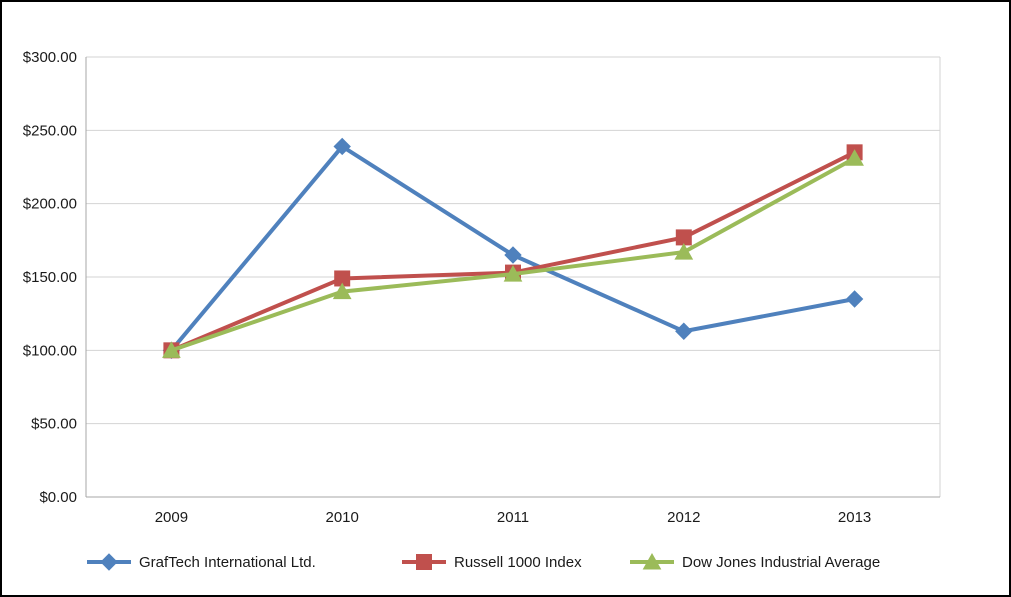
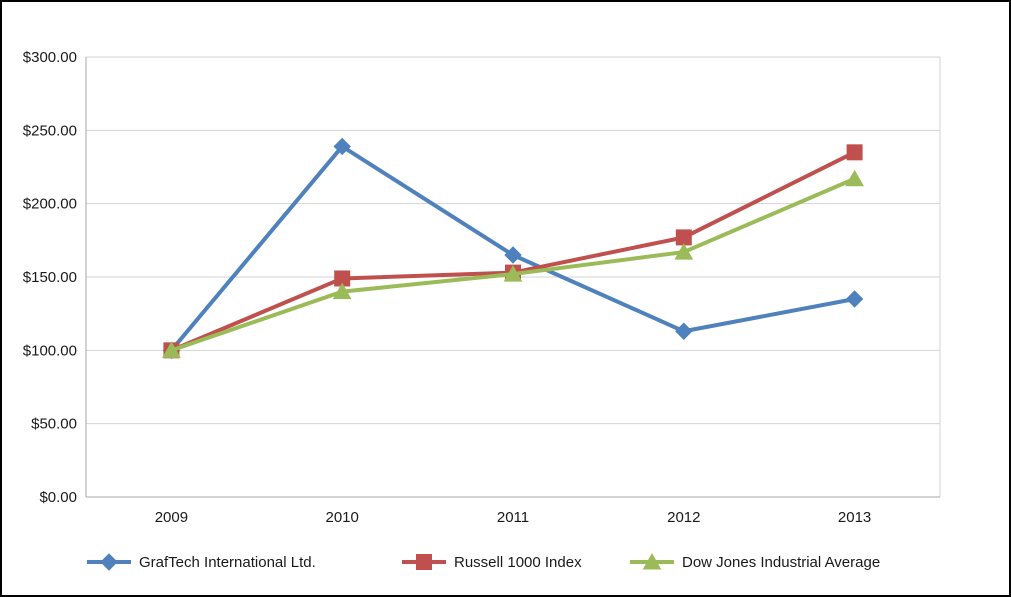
Dow Jones Industrial Average/2013: $231 -> $217
